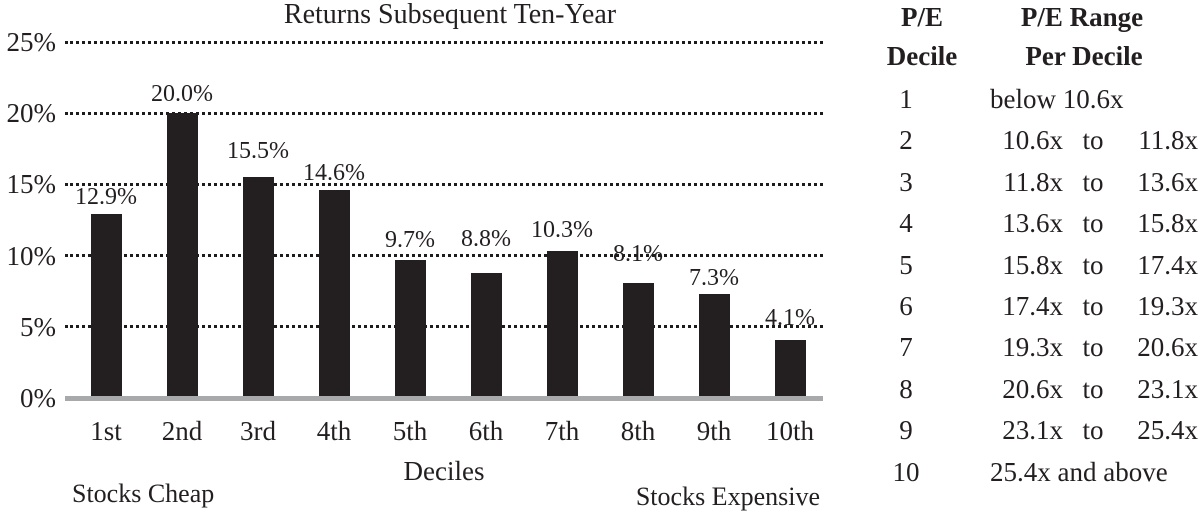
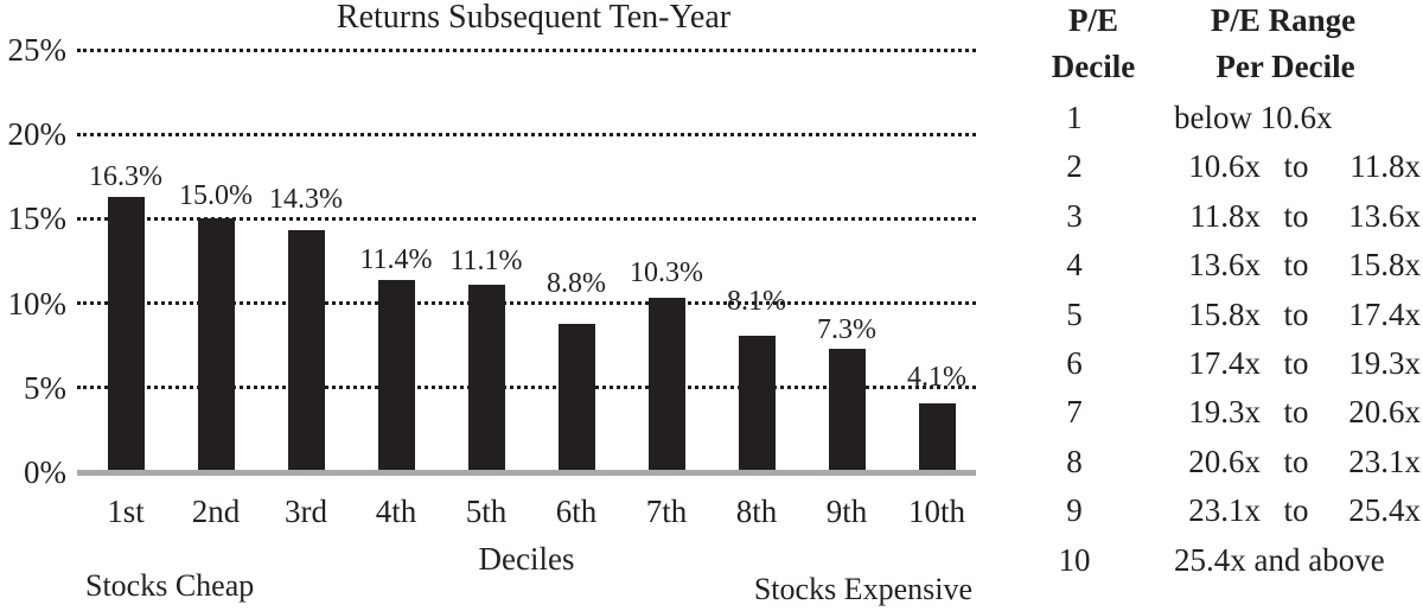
1st: 12.9% -> 16.3%
2nd: 20.0% -> 15.0%
3rd: 15.5% -> 14.3%
4th: 14.6% -> 11.4%
5th: 9.7% -> 11.1%
